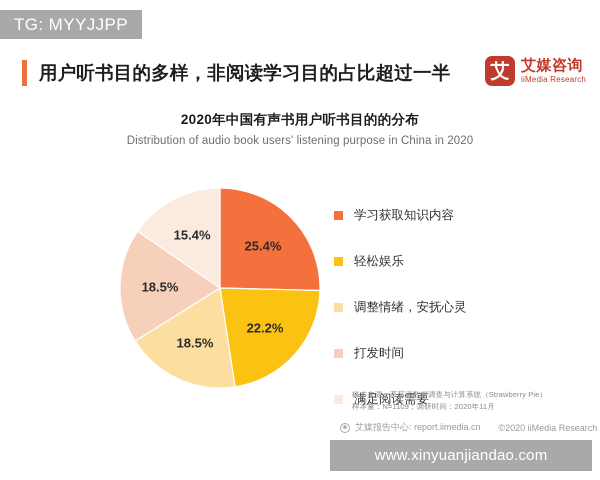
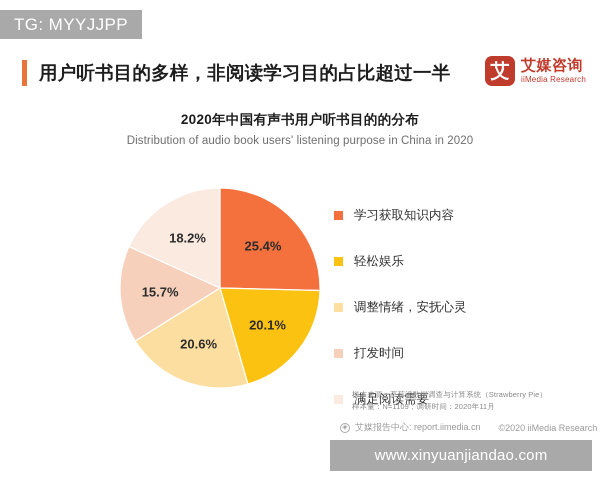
轻松娱乐: 22.2% -> 20.1%
调整情绪，安抚心灵: 18.5% -> 20.6%
打发时间: 18.5% -> 15.7%
满足阅读需要: 15.4% -> 18.2%
